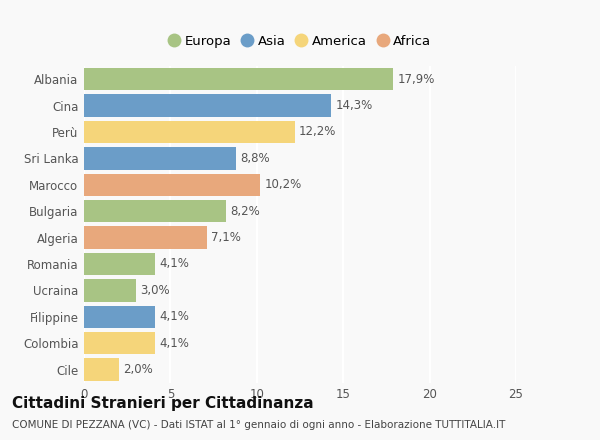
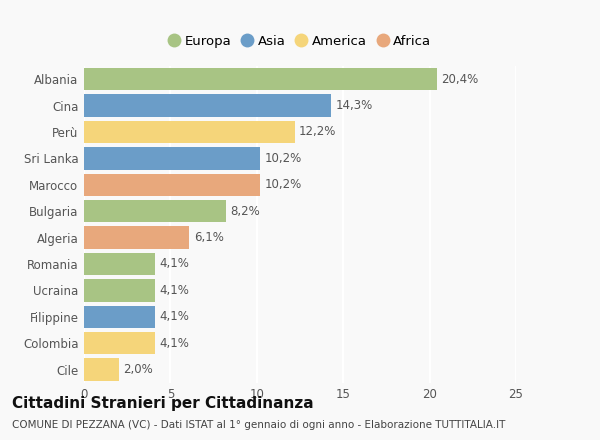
Albania: 17,9% -> 20,4%
Sri Lanka: 8,8% -> 10,2%
Algeria: 7,1% -> 6,1%
Ucraina: 3,0% -> 4,1%
